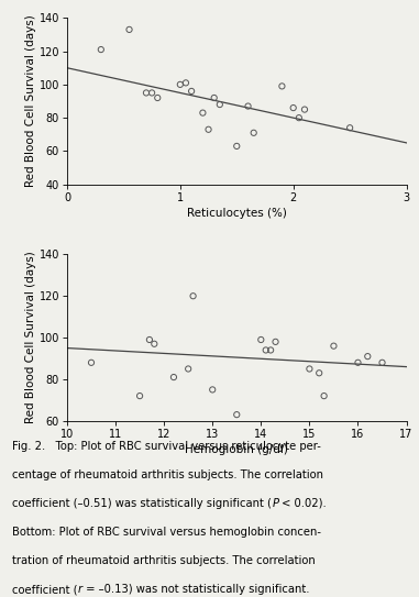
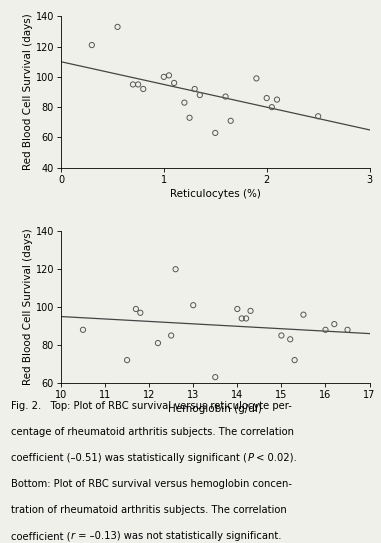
13: 75 -> 101
